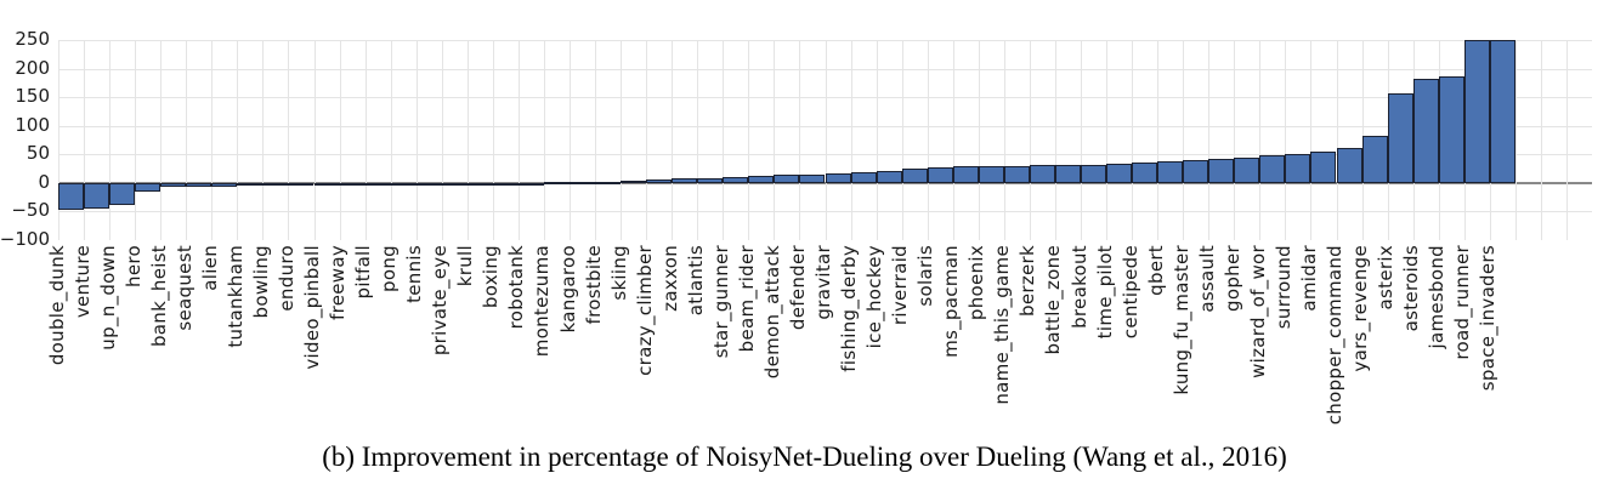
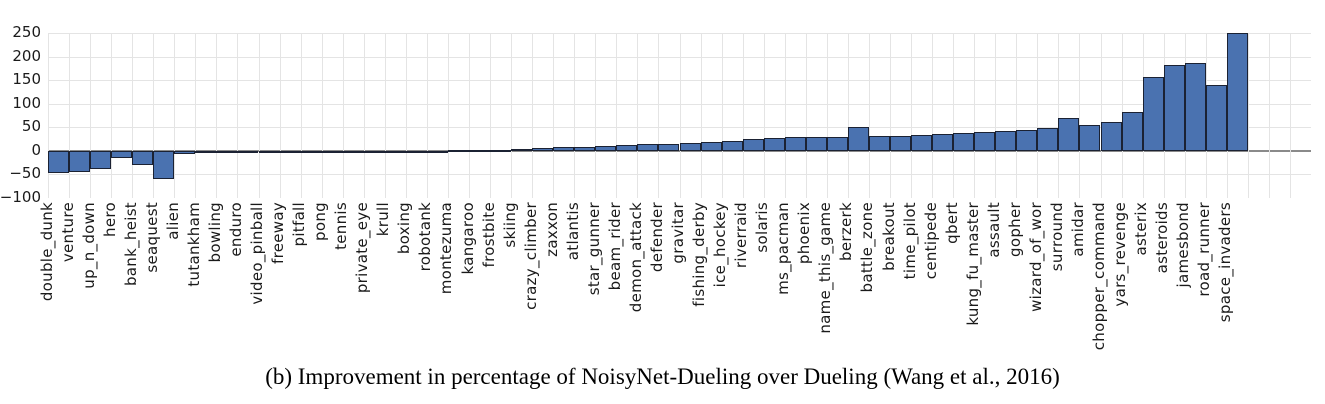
bank_heist: -10 -> -30
seaquest: -10 -> -60
berzerk: 30 -> 50
surround: 50 -> 70
road_runner: 250 -> 140
